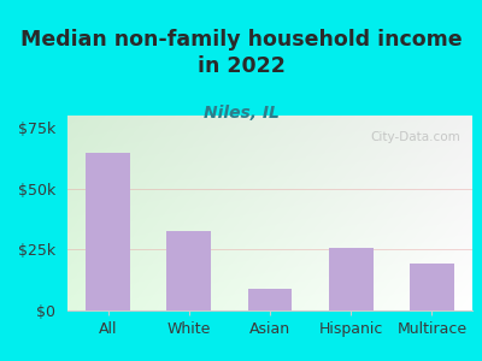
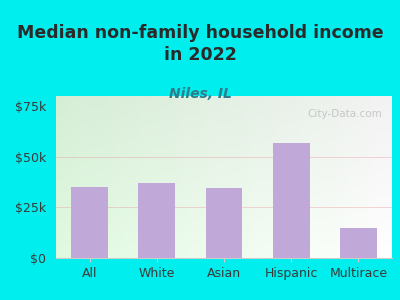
All: $64.5k -> $35.0k
White: $32.5k -> $37.0k
Asian: $9.0k -> $34.5k
Hispanic: $25.5k -> $57.0k
Multirace: $19.5k -> $15.0k
